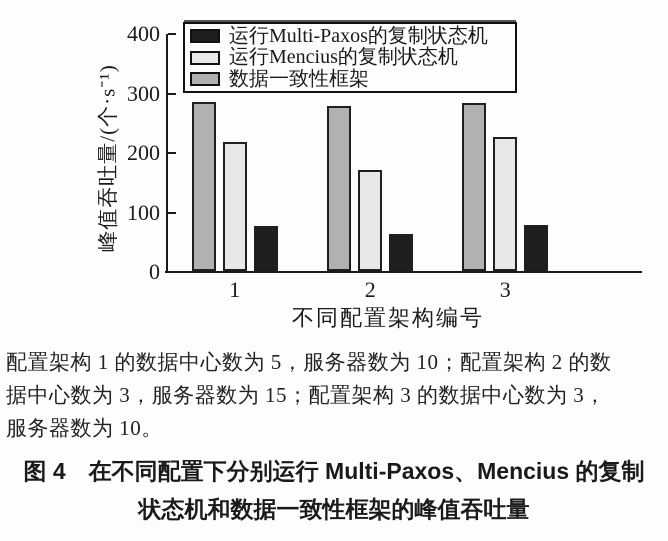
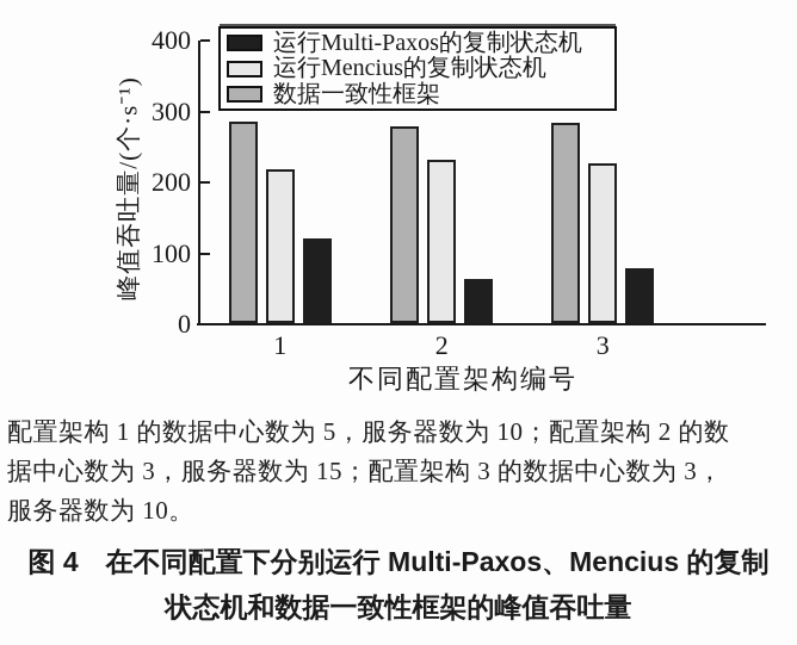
运行Multi-Paxos的复制状态机/1: 80 -> 120
运行Mencius的复制状态机/2: 170 -> 230
